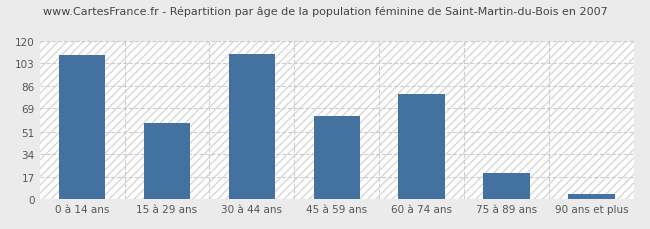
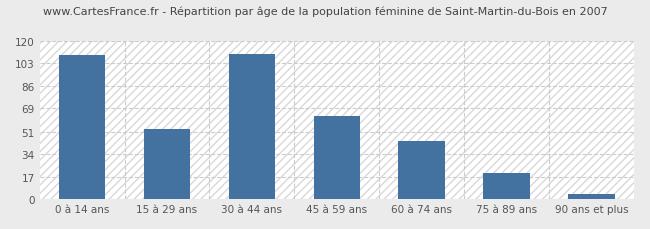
15 à 29 ans: 58 -> 53
60 à 74 ans: 80 -> 44
